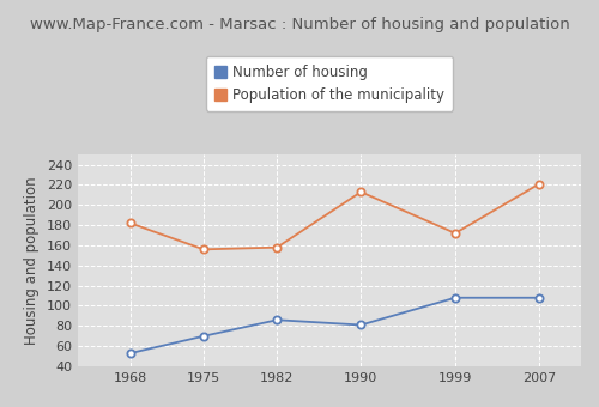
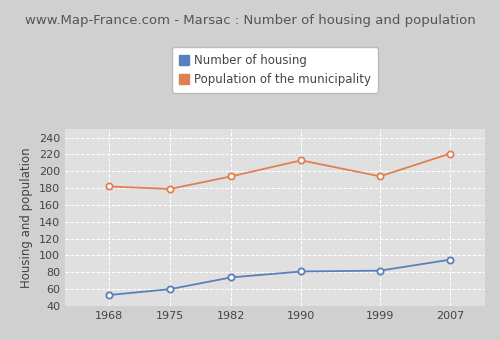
Number of housing/1975: 70 -> 60
Population of the municipality/1975: 156 -> 179
Number of housing/1982: 86 -> 74
Population of the municipality/1982: 158 -> 194
Number of housing/1999: 108 -> 82
Population of the municipality/1999: 172 -> 194
Number of housing/2007: 108 -> 95
